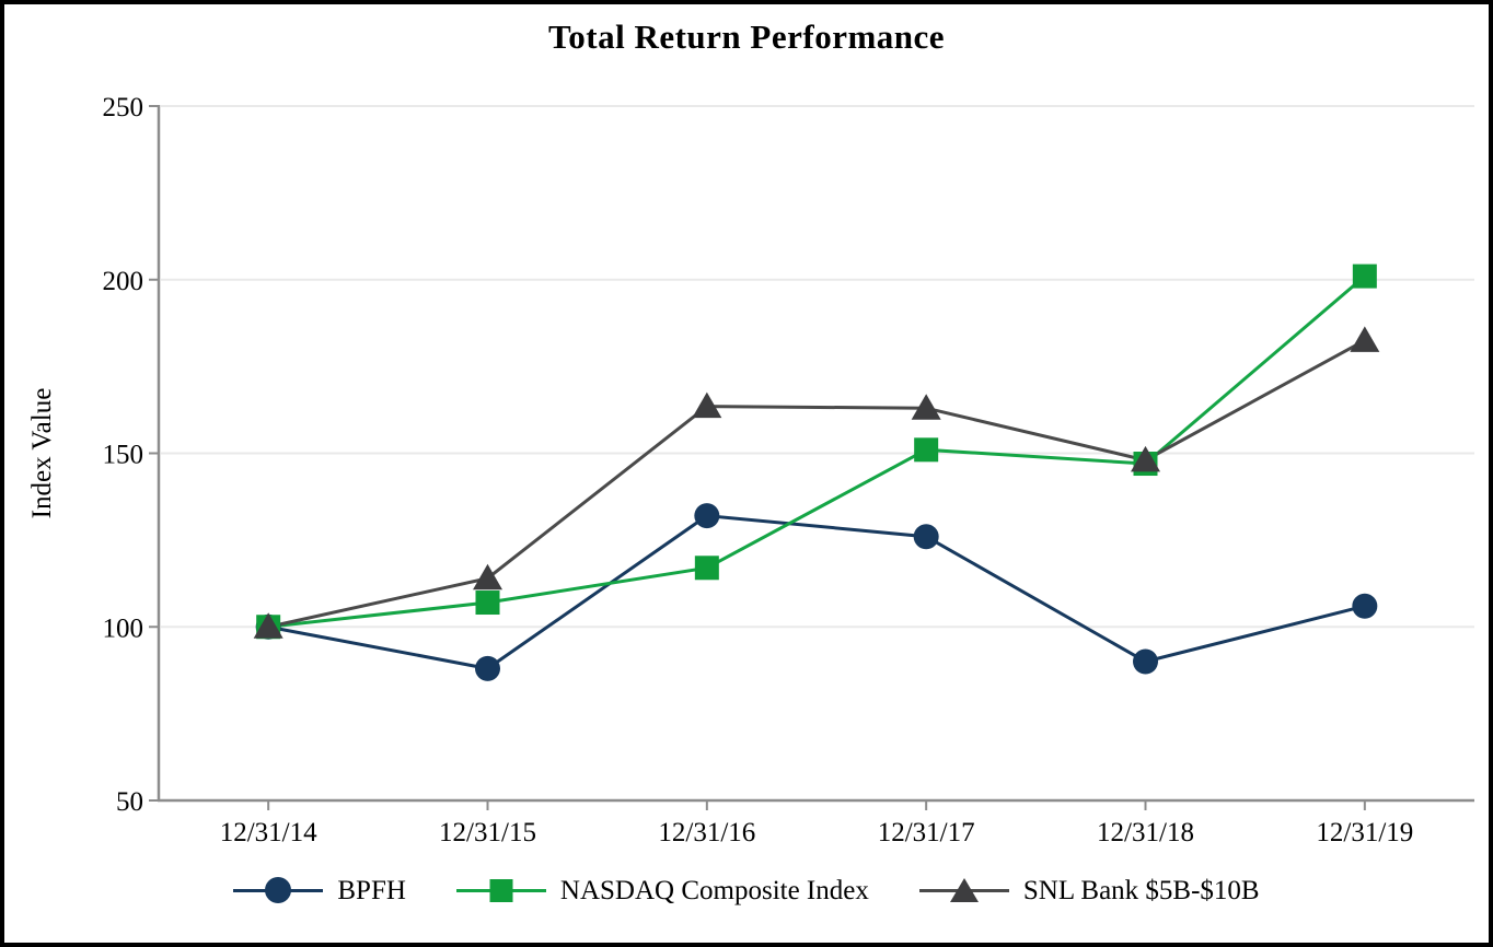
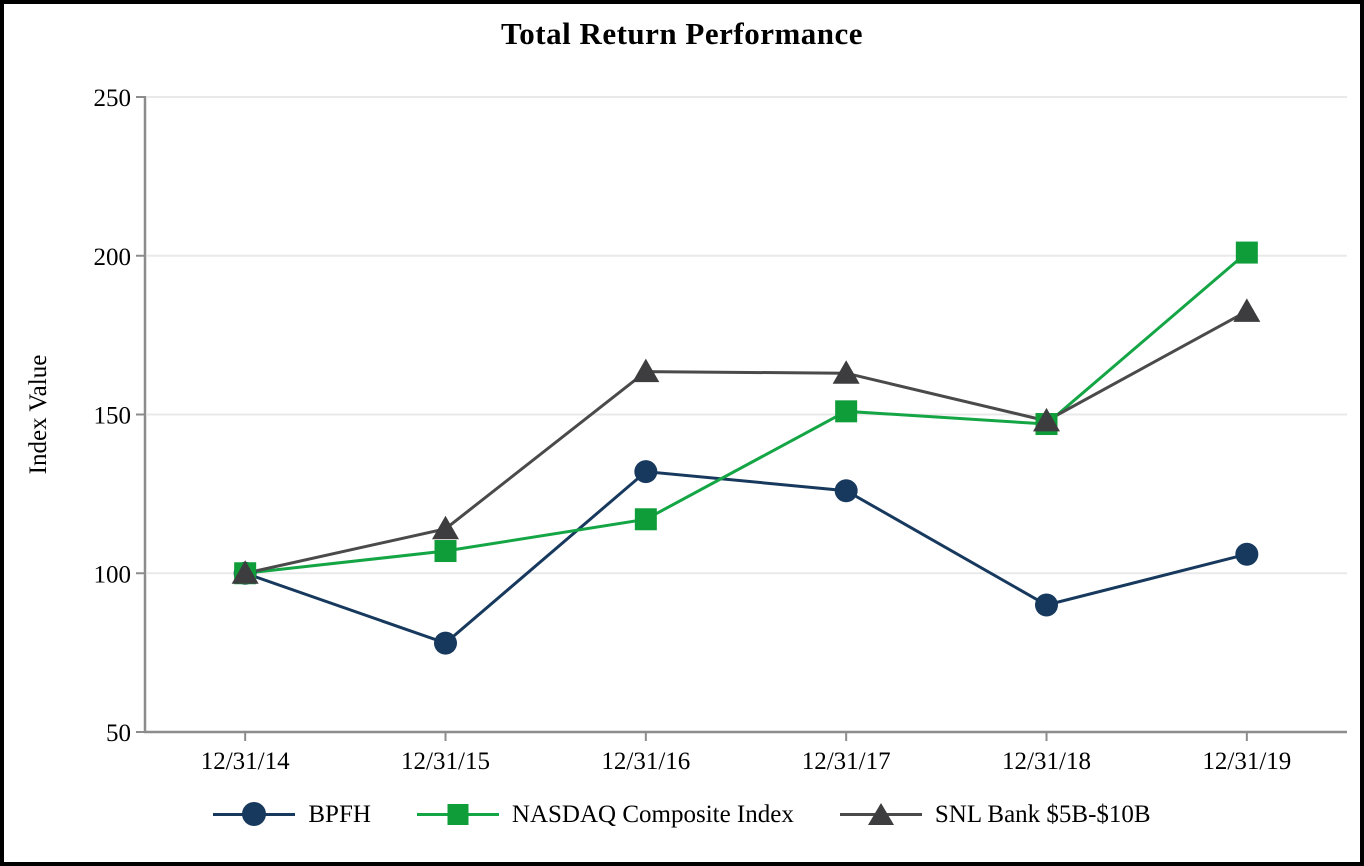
BPFH/12/31/15: 88 -> 78
